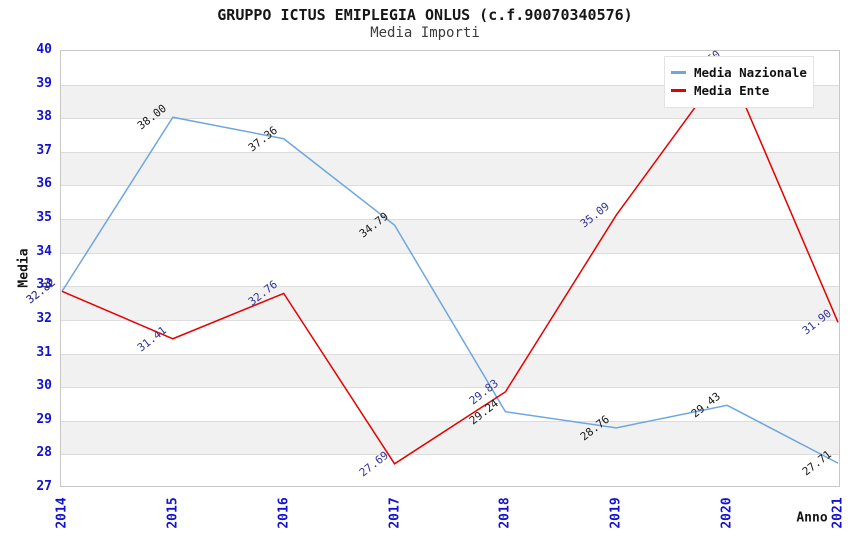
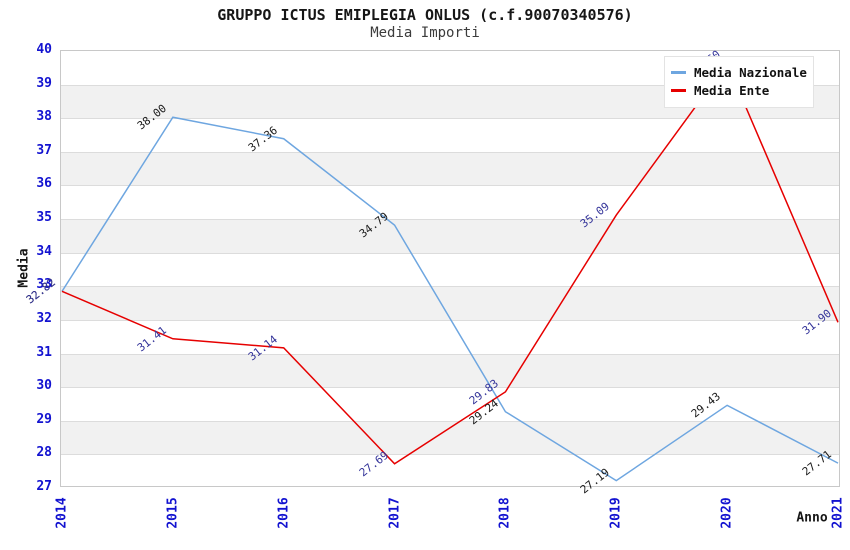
Media Ente/2016: 32.76 -> 31.14
Media Nazionale/2019: 28.76 -> 27.19
